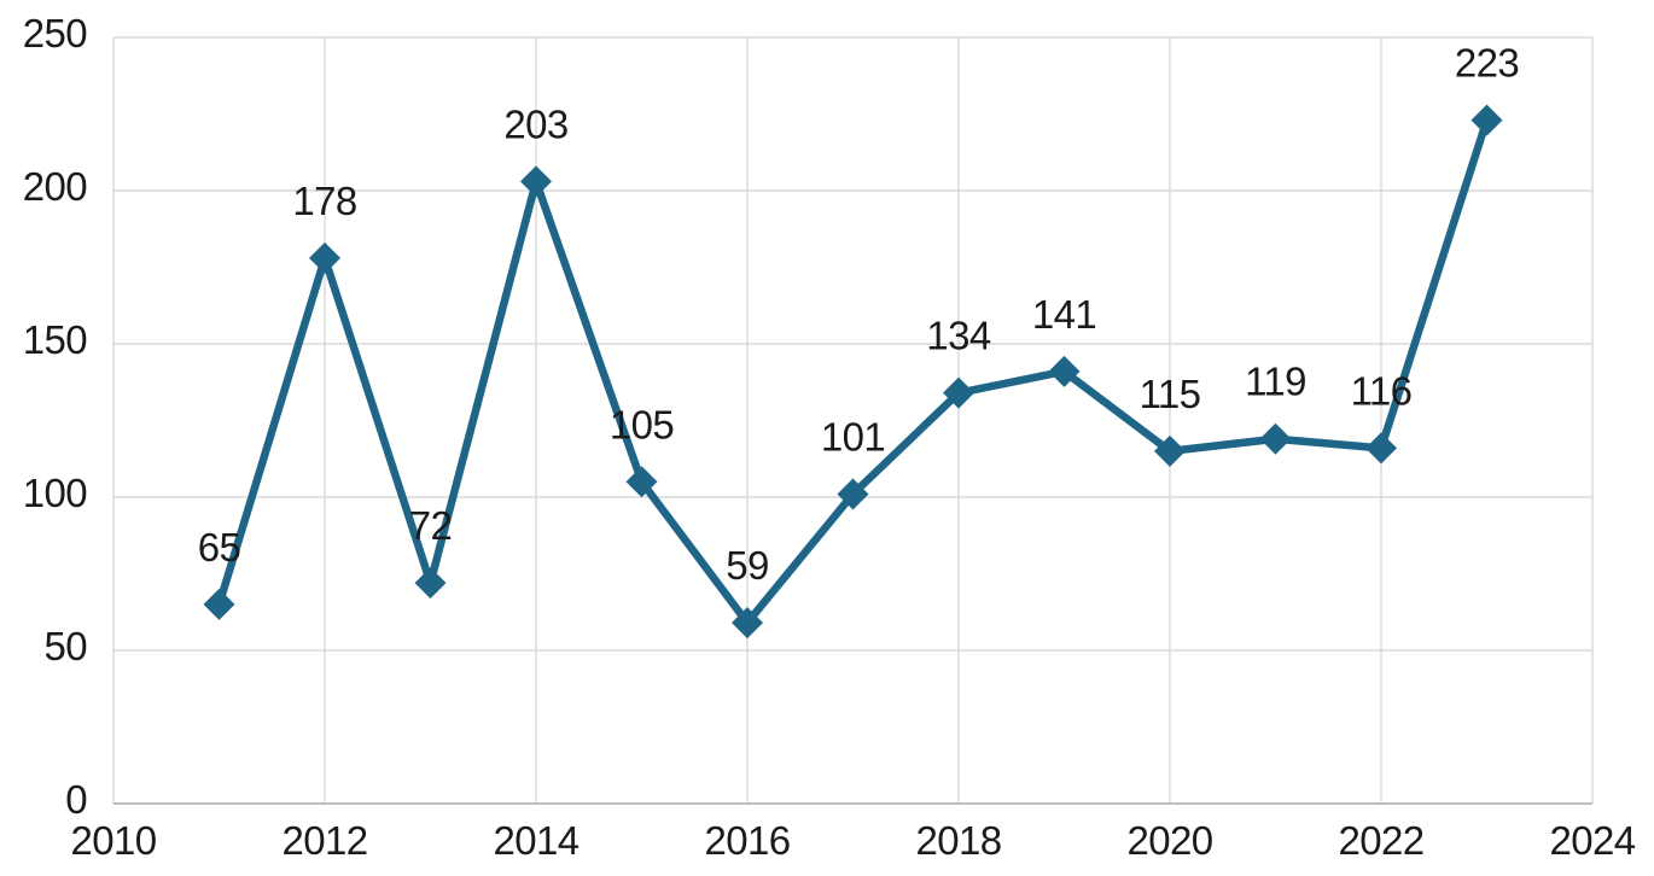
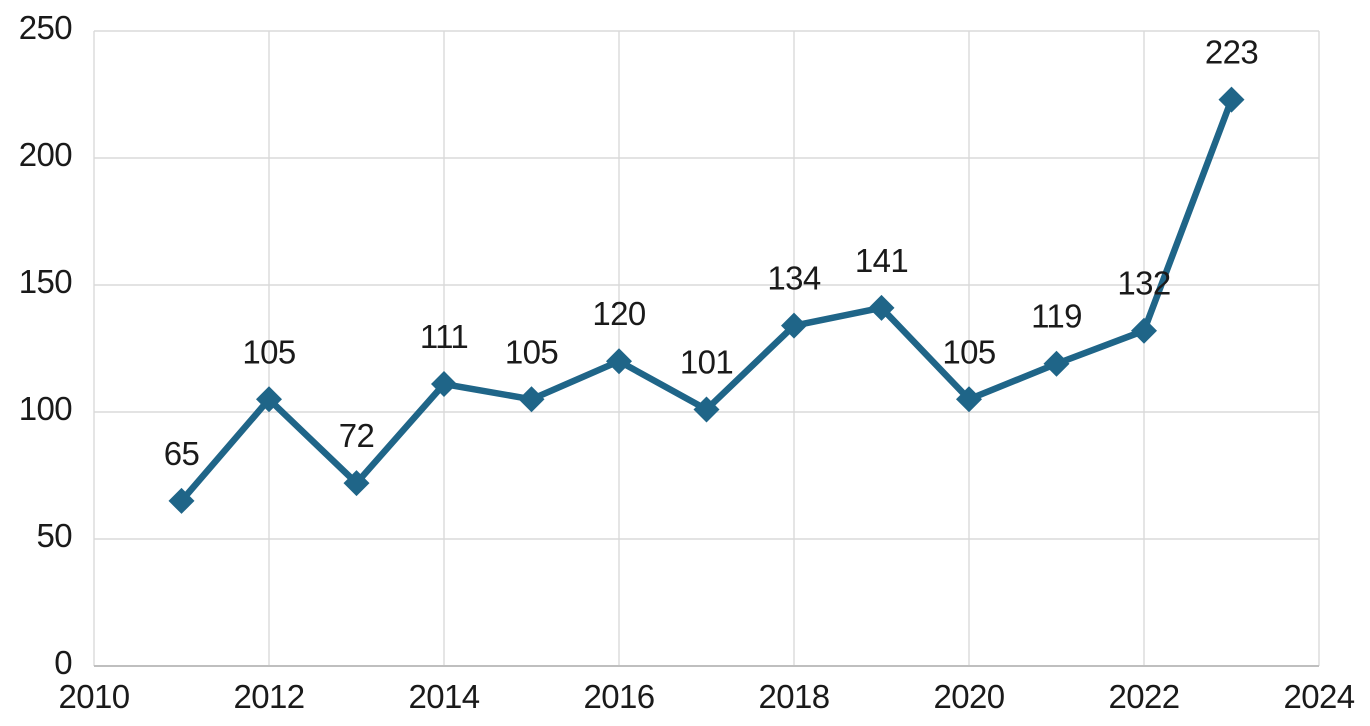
2012: 178 -> 105
2014: 203 -> 111
2016: 59 -> 120
2020: 115 -> 105
2022: 116 -> 132
